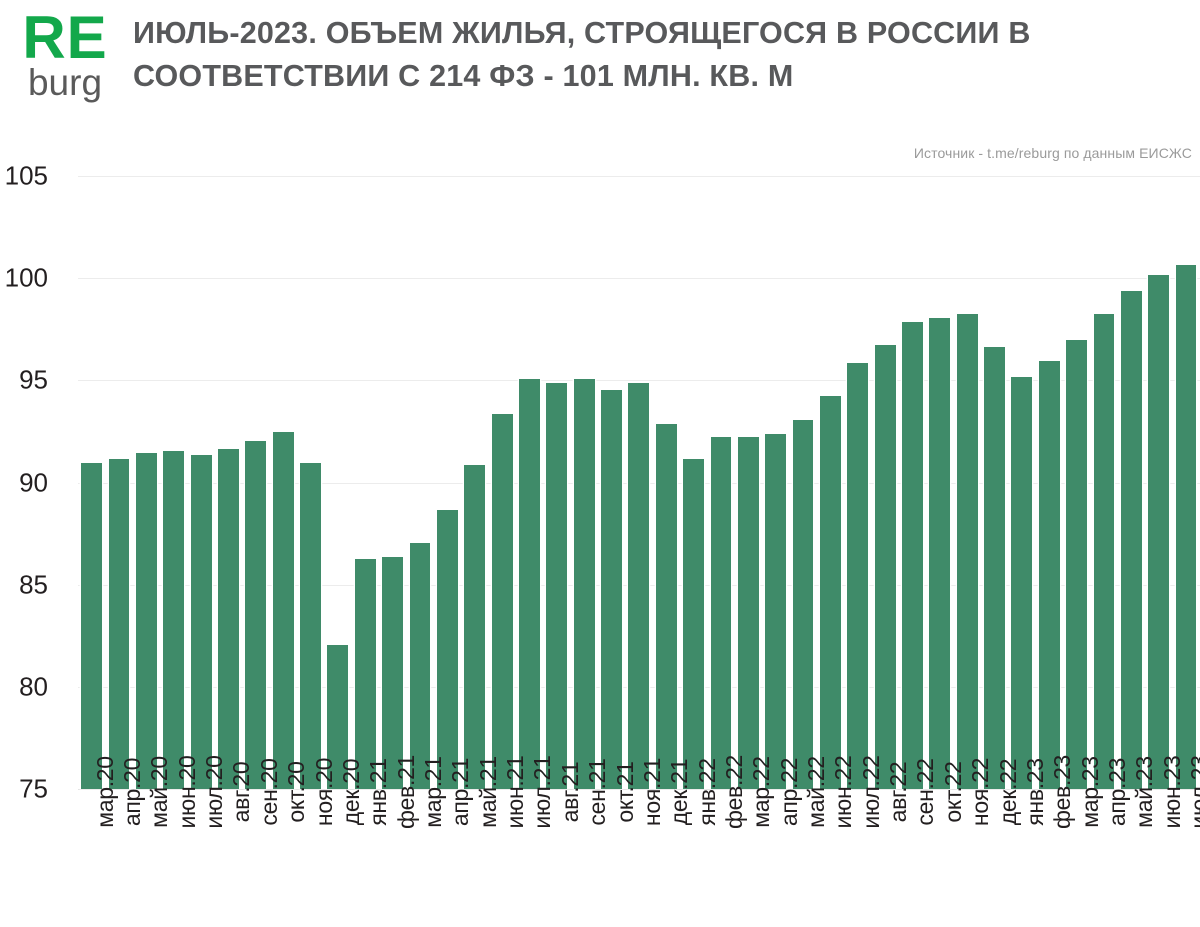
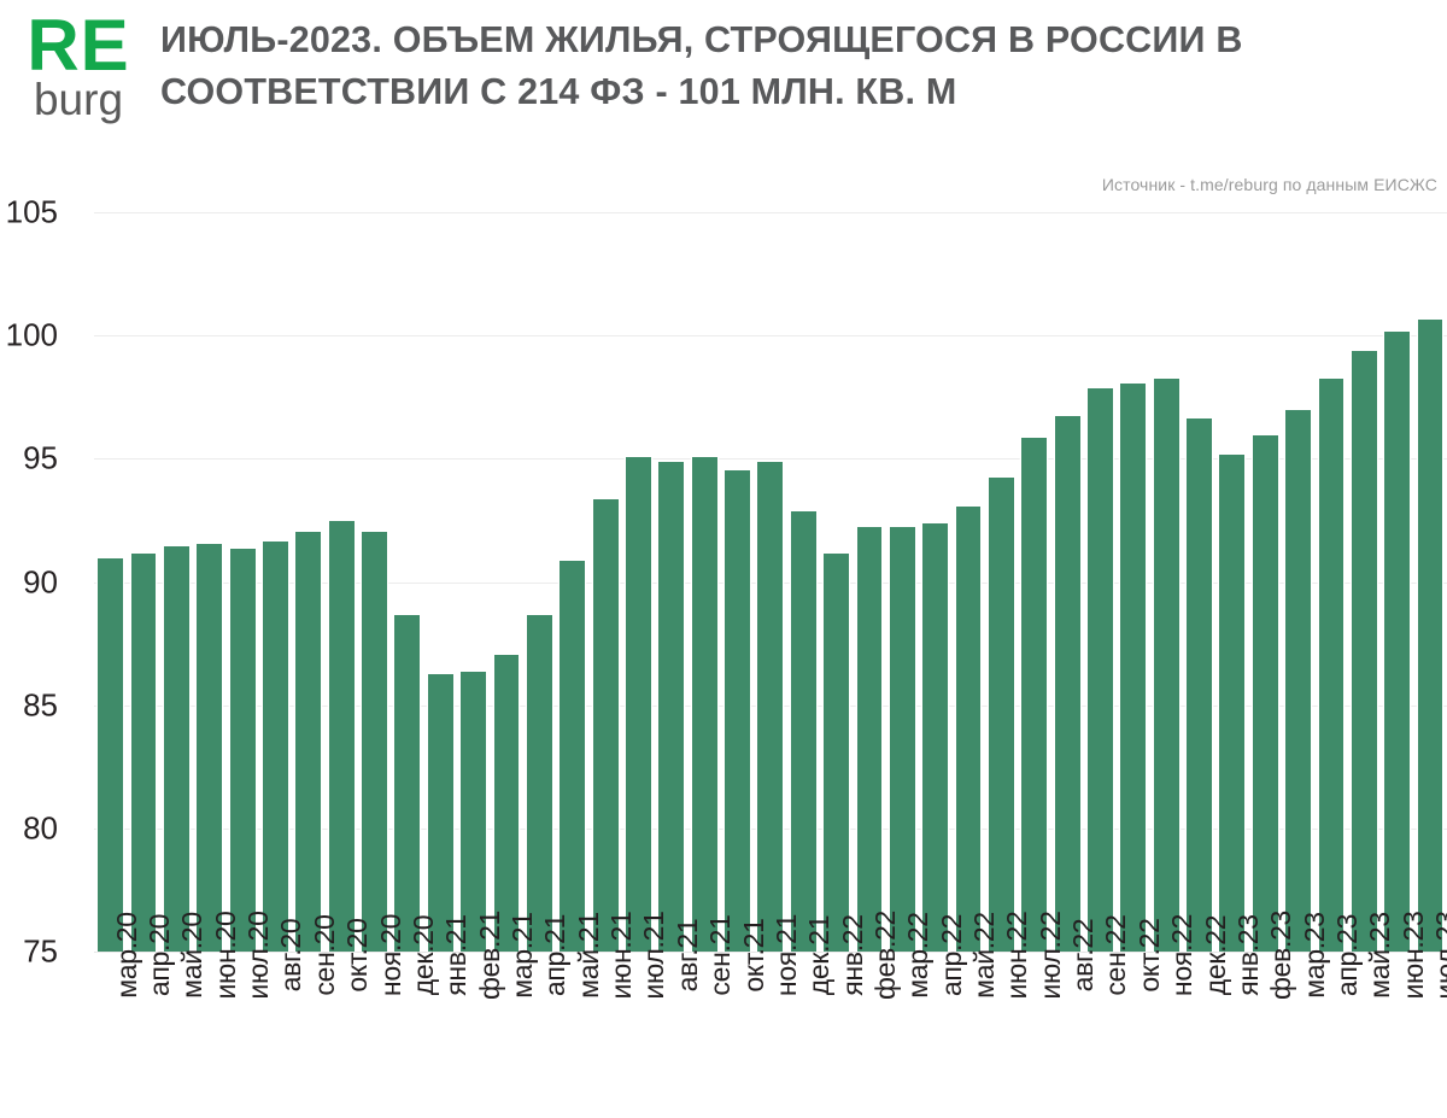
ноя.20: 91.0 -> 92.1
дек.20: 82.1 -> 88.7
